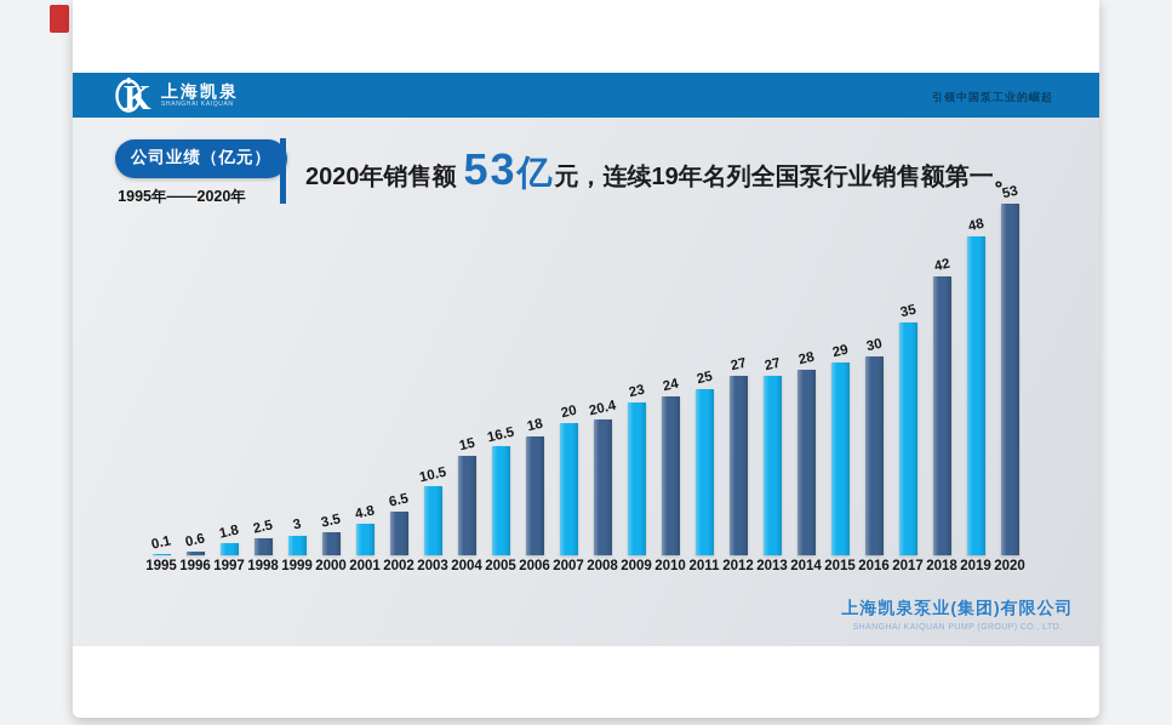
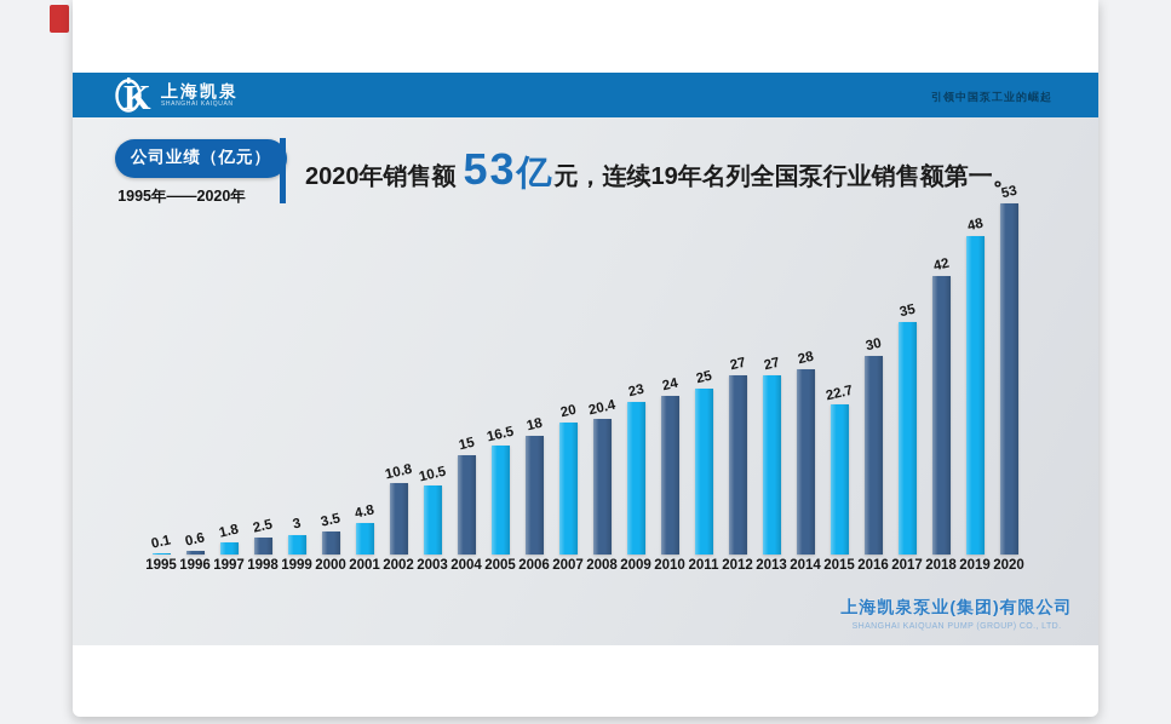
2002: 6.5 -> 10.8
2015: 29 -> 22.7
